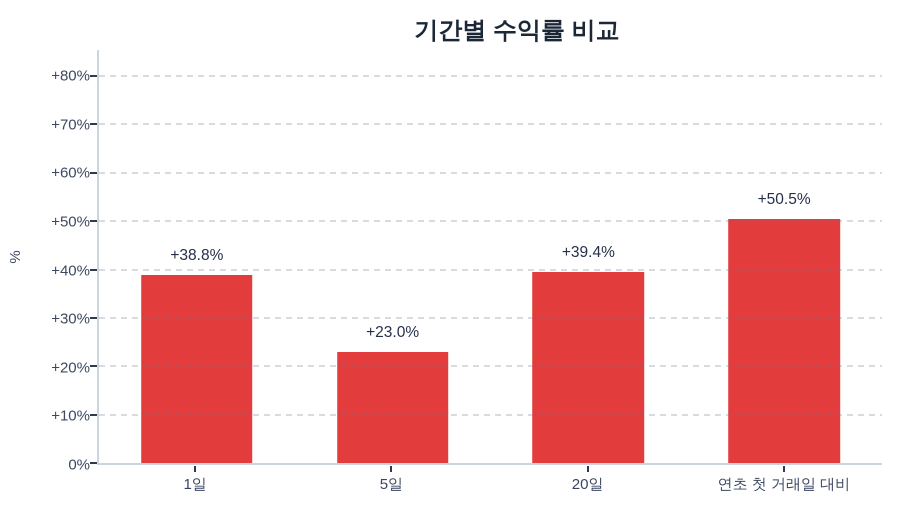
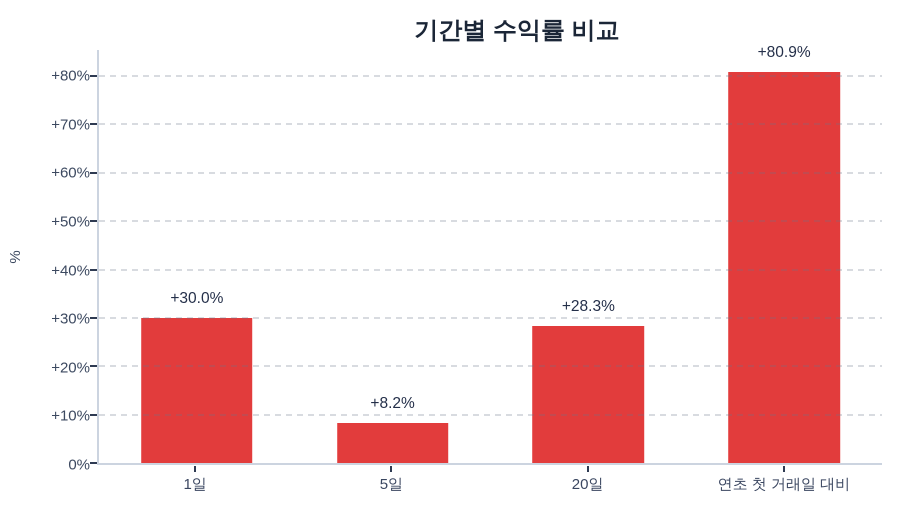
1일: +38.8% -> +30.0%
5일: +23.0% -> +8.2%
20일: +39.4% -> +28.3%
연초 첫 거래일 대비: +50.5% -> +80.9%
